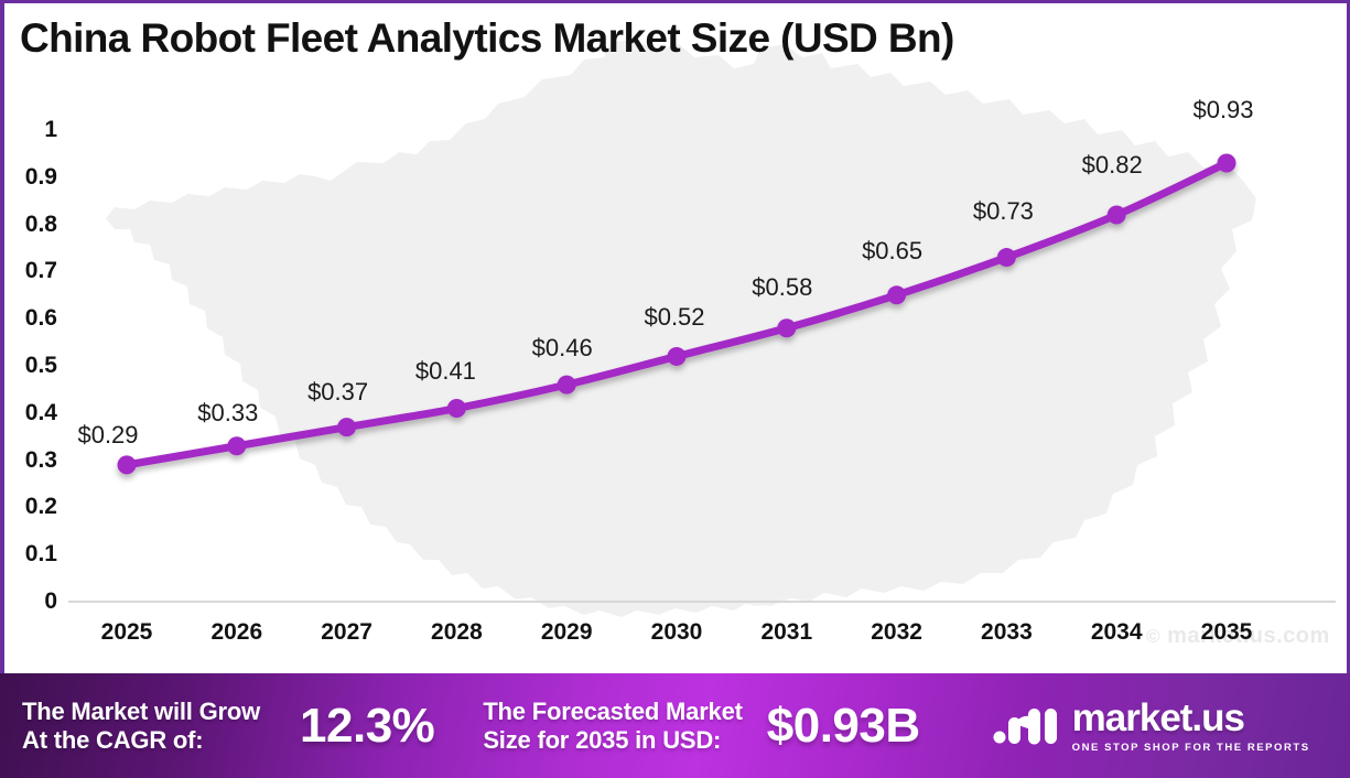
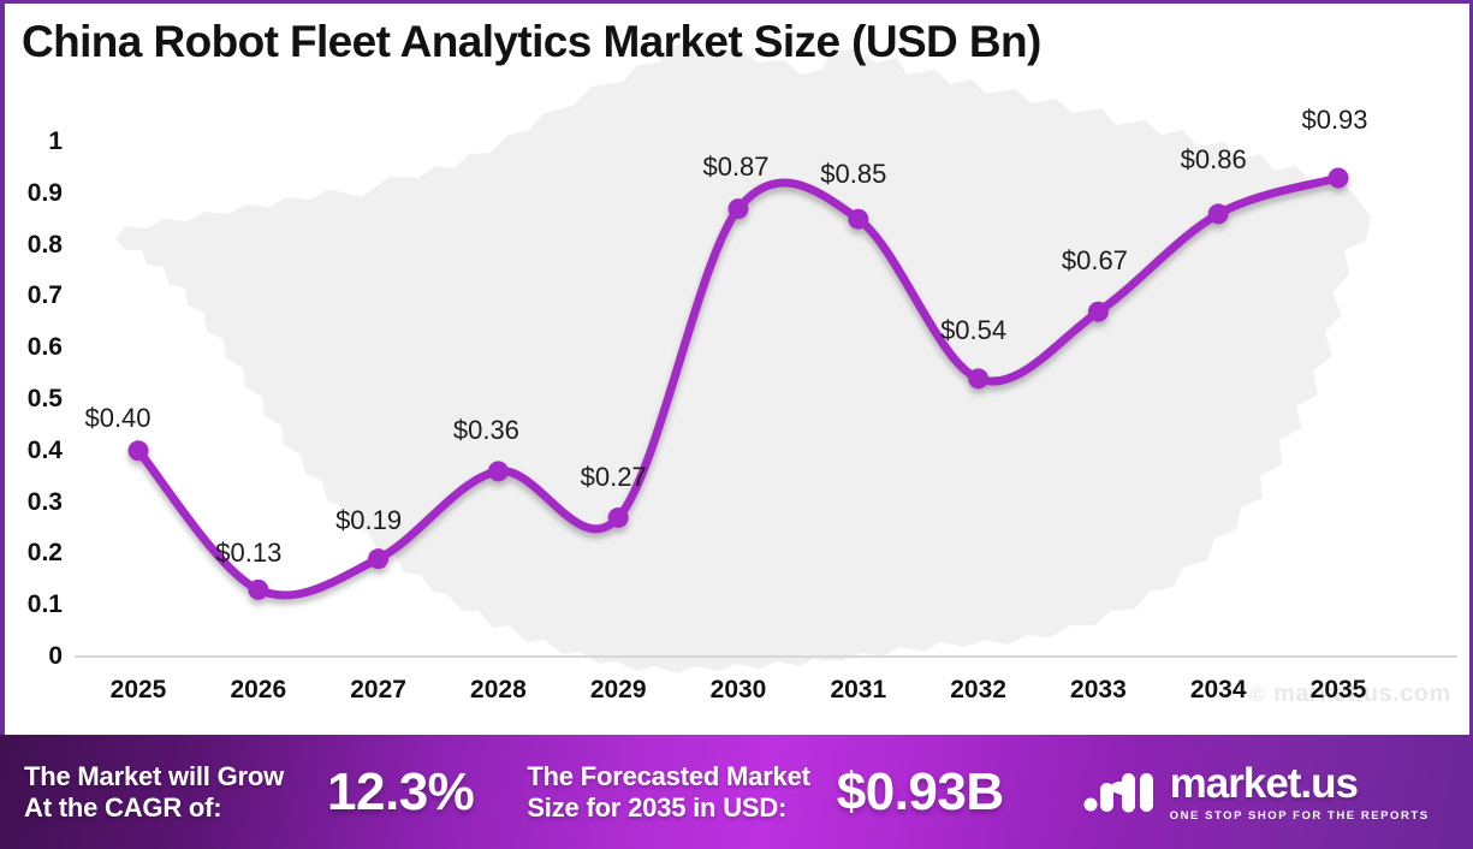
2025: $0.29 -> $0.40
2026: $0.33 -> $0.13
2027: $0.37 -> $0.19
2028: $0.41 -> $0.36
2029: $0.46 -> $0.27
2030: $0.52 -> $0.87
2031: $0.58 -> $0.85
2032: $0.65 -> $0.54
2033: $0.73 -> $0.67
2034: $0.82 -> $0.86
